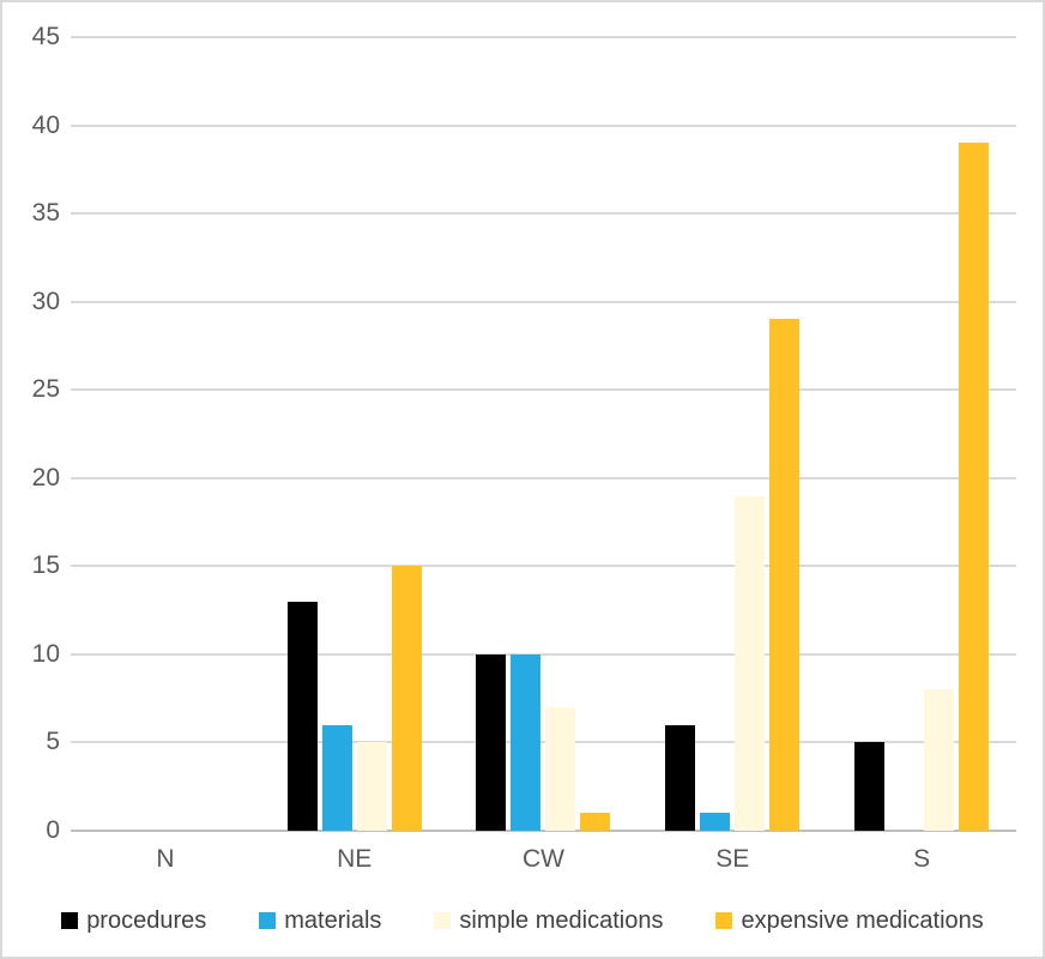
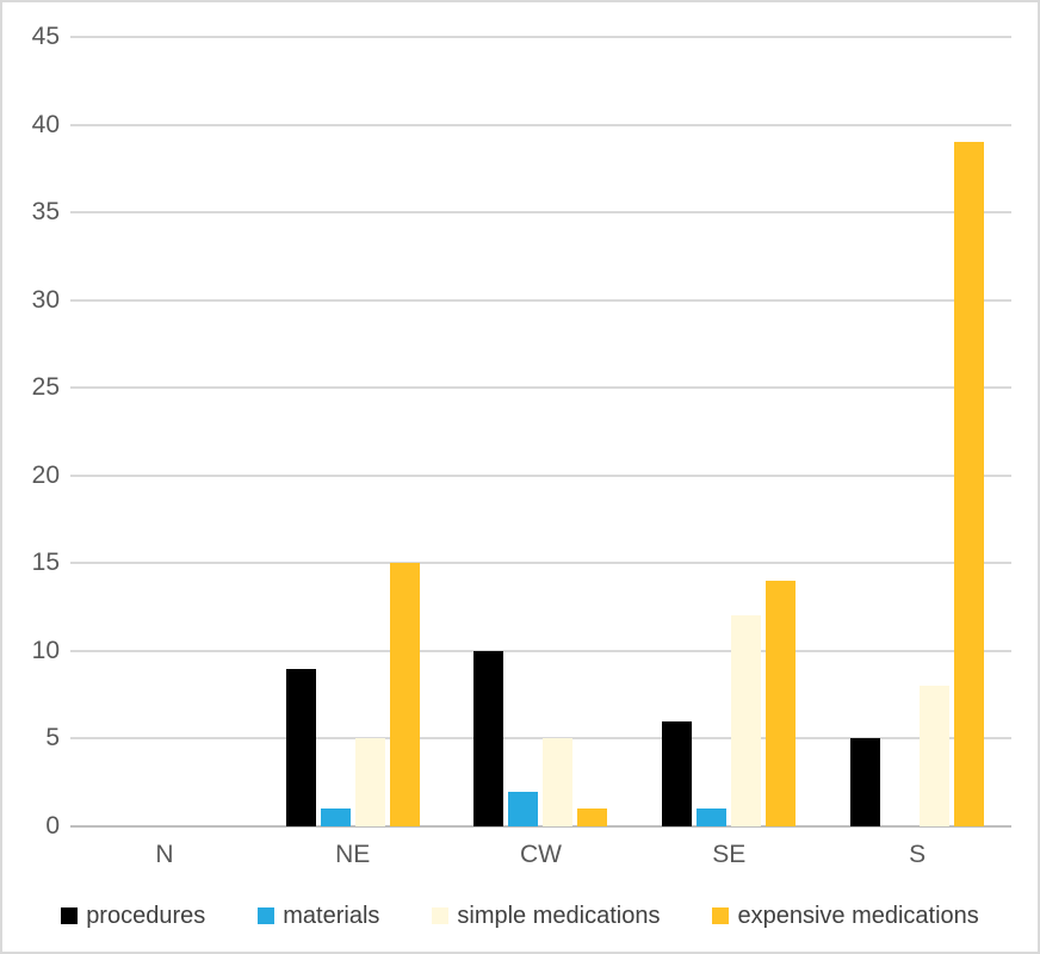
procedures/NE: 13 -> 9
materials/NE: 6 -> 1
materials/CW: 10 -> 2
simple medications/CW: 7 -> 5
simple medications/SE: 19 -> 12
expensive medications/SE: 29 -> 14
